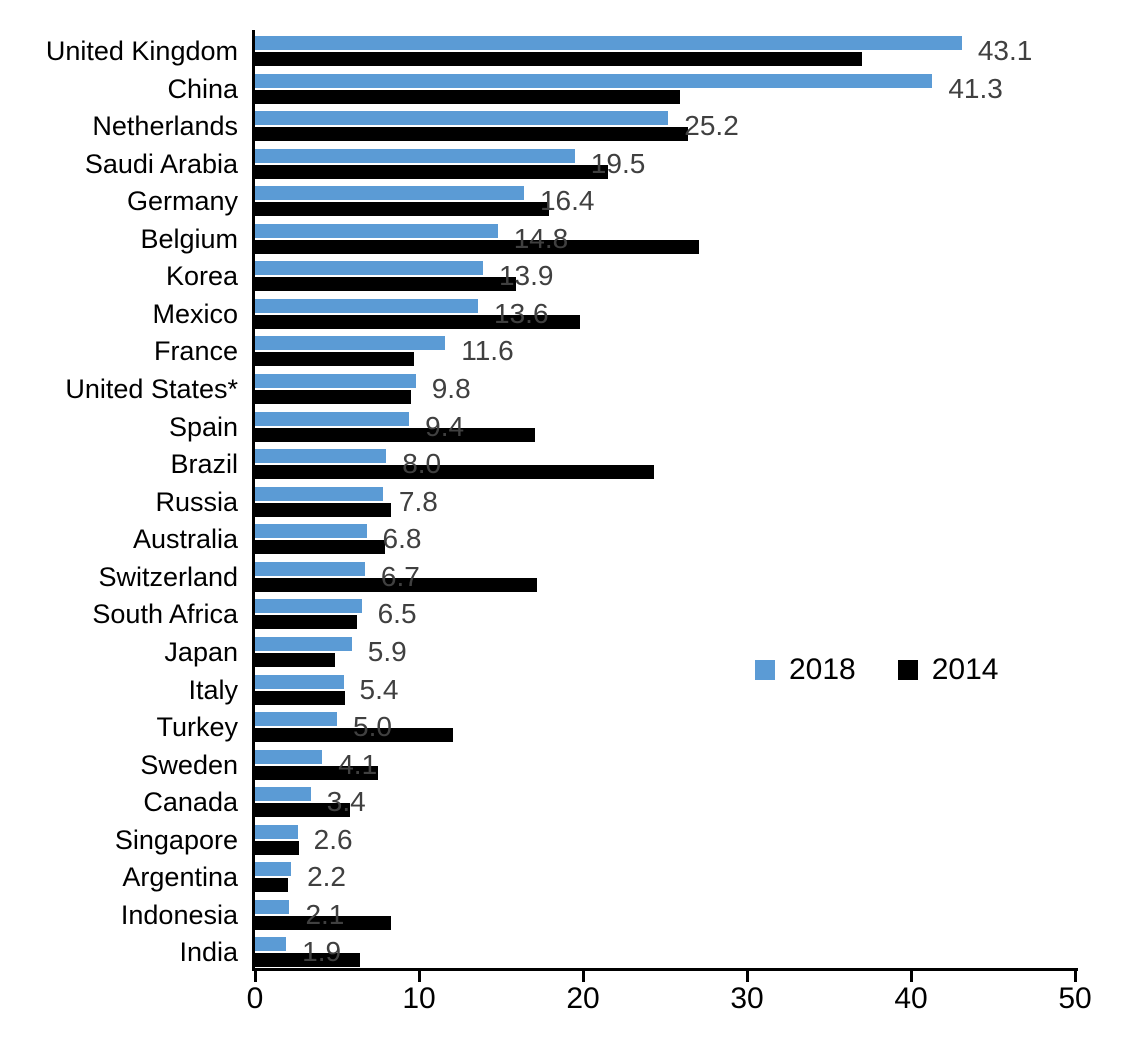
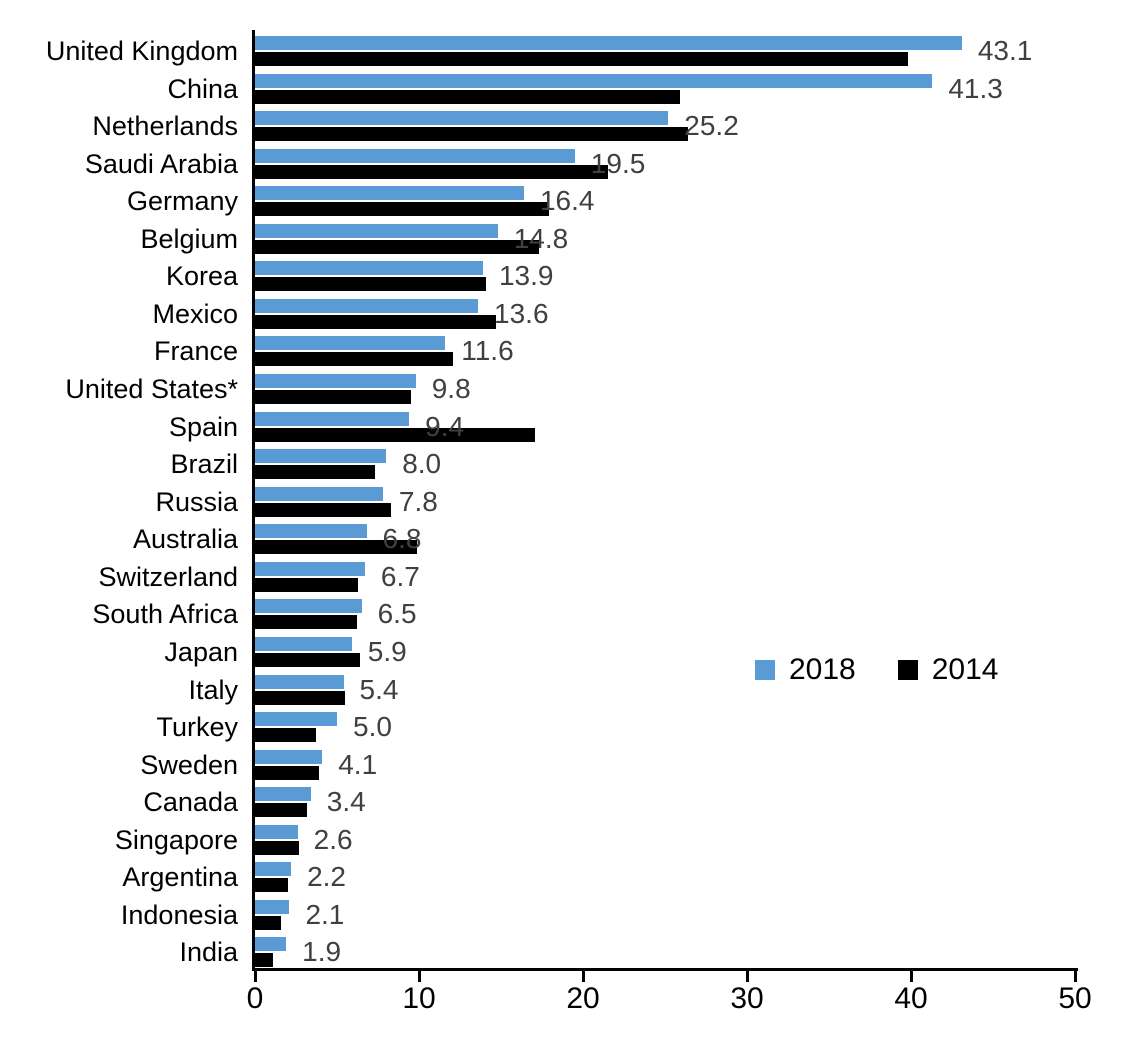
2014/United Kingdom: 37.0 -> 39.8
2014/Belgium: 27.1 -> 17.3
2014/Korea: 15.9 -> 14.1
2014/Mexico: 19.8 -> 14.7
2014/France: 9.7 -> 12.1
2014/Brazil: 24.3 -> 7.3
2014/Australia: 7.9 -> 9.9
2014/Switzerland: 17.2 -> 6.3
2014/Japan: 4.9 -> 6.4
2014/Turkey: 12.1 -> 3.7
2014/Sweden: 7.5 -> 3.9
2014/Canada: 5.8 -> 3.2
2014/Indonesia: 8.3 -> 1.6
2014/India: 6.4 -> 1.1
